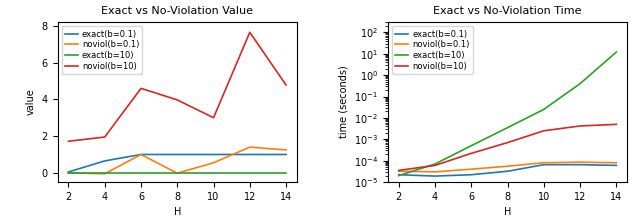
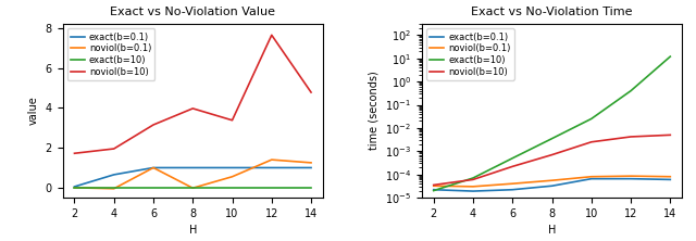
Exact vs No-Violation Value/noviol(b=10)/6: 4.6 -> 3.1
Exact vs No-Violation Value/noviol(b=10)/10: 3.0 -> 3.4
